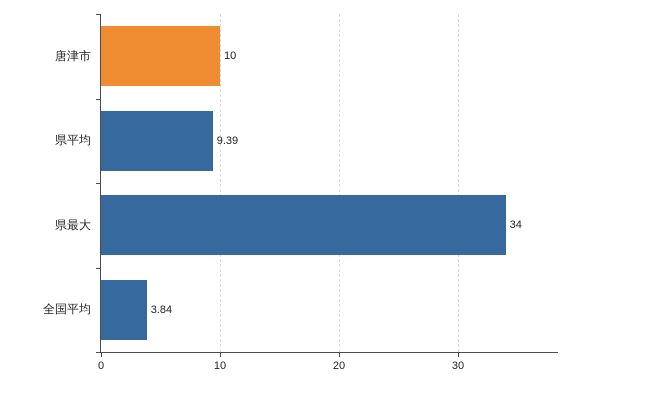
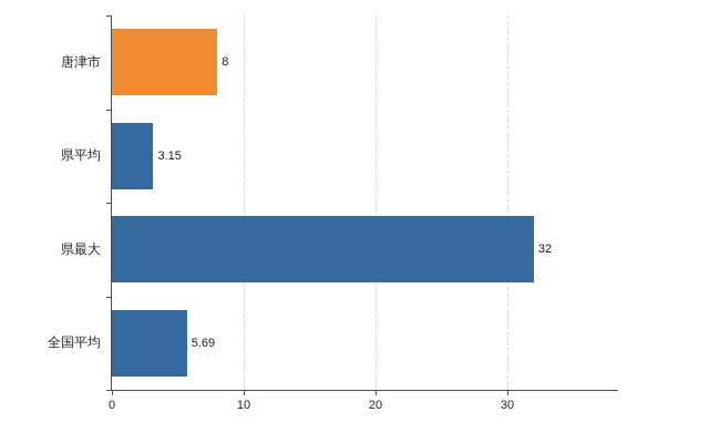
唐津市: 10 -> 8
県平均: 9.39 -> 3.15
県最大: 34 -> 32
全国平均: 3.84 -> 5.69
